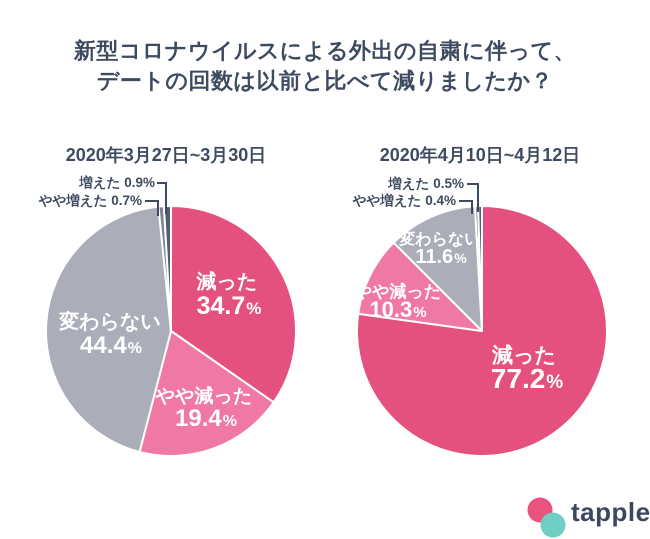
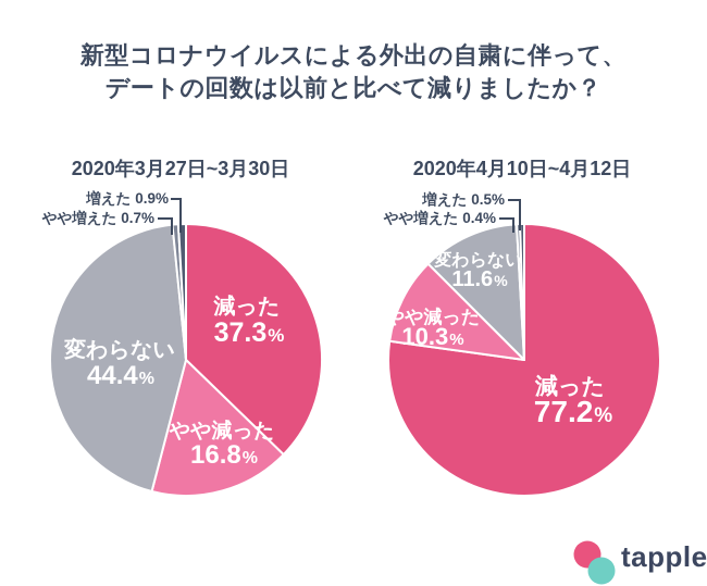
2020年3月27日~3月30日/減った: 34.7 -> 37.3
2020年3月27日~3月30日/やや減った: 19.4 -> 16.8
